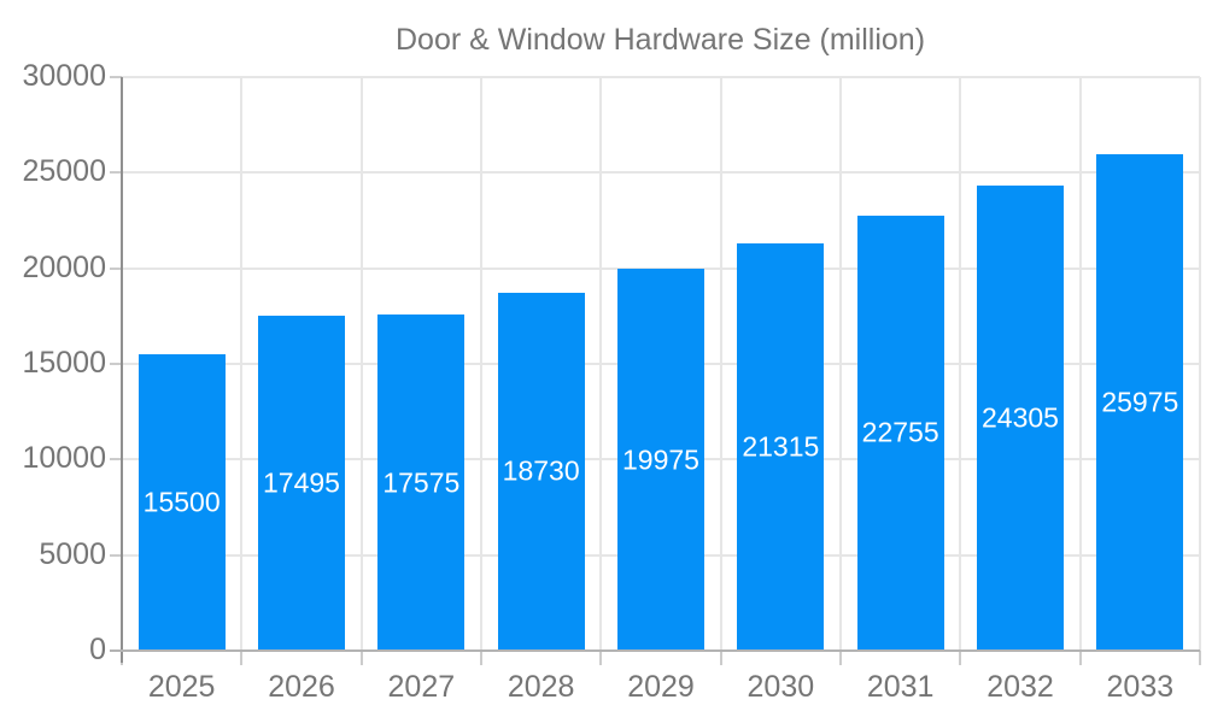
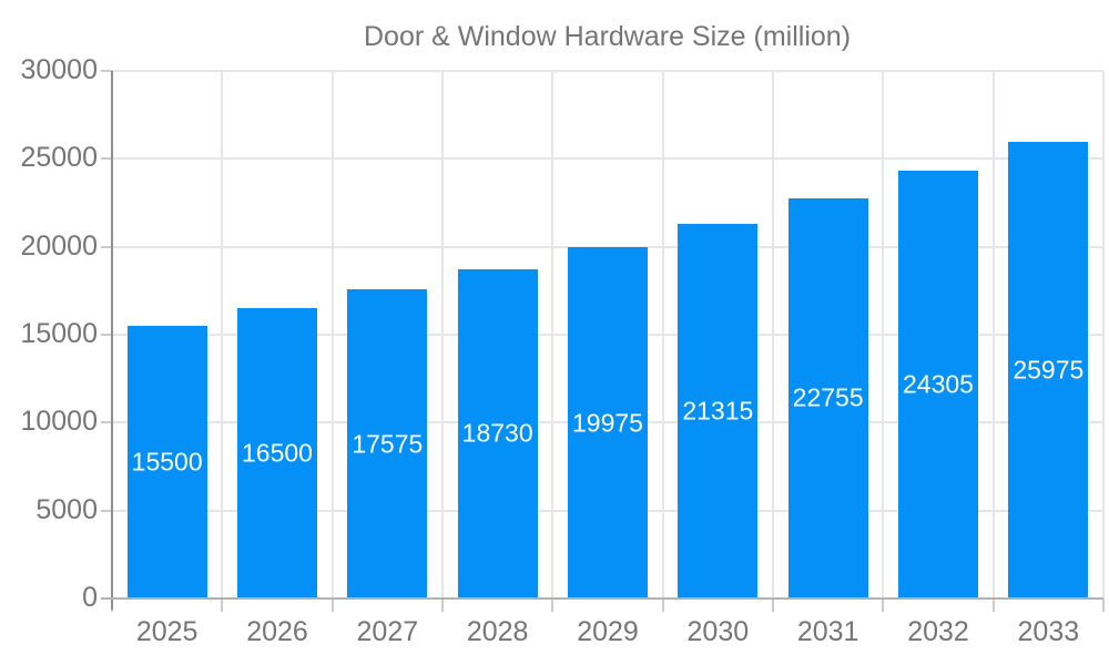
2026: 17495 -> 16500
